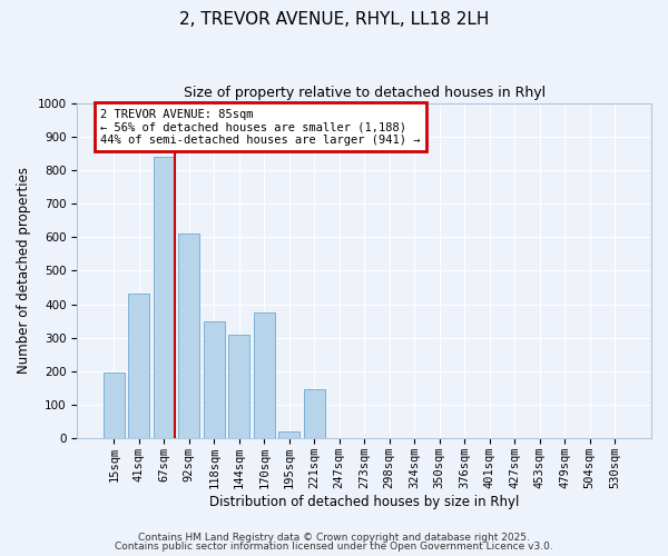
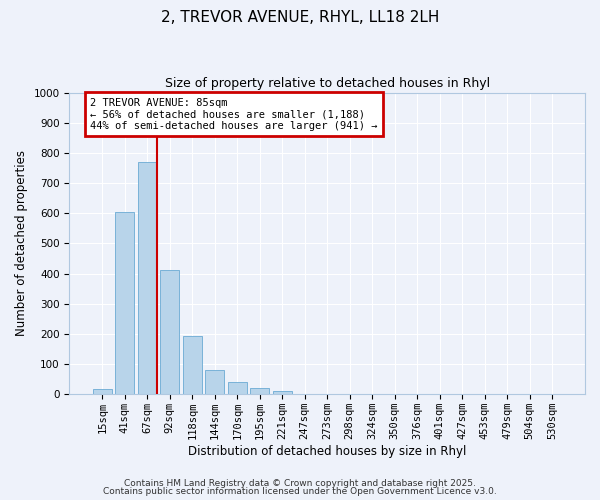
15sqm: 195 -> 15
41sqm: 430 -> 605
67sqm: 840 -> 770
92sqm: 610 -> 410
118sqm: 350 -> 193
144sqm: 310 -> 78
170sqm: 375 -> 40
221sqm: 145 -> 10
